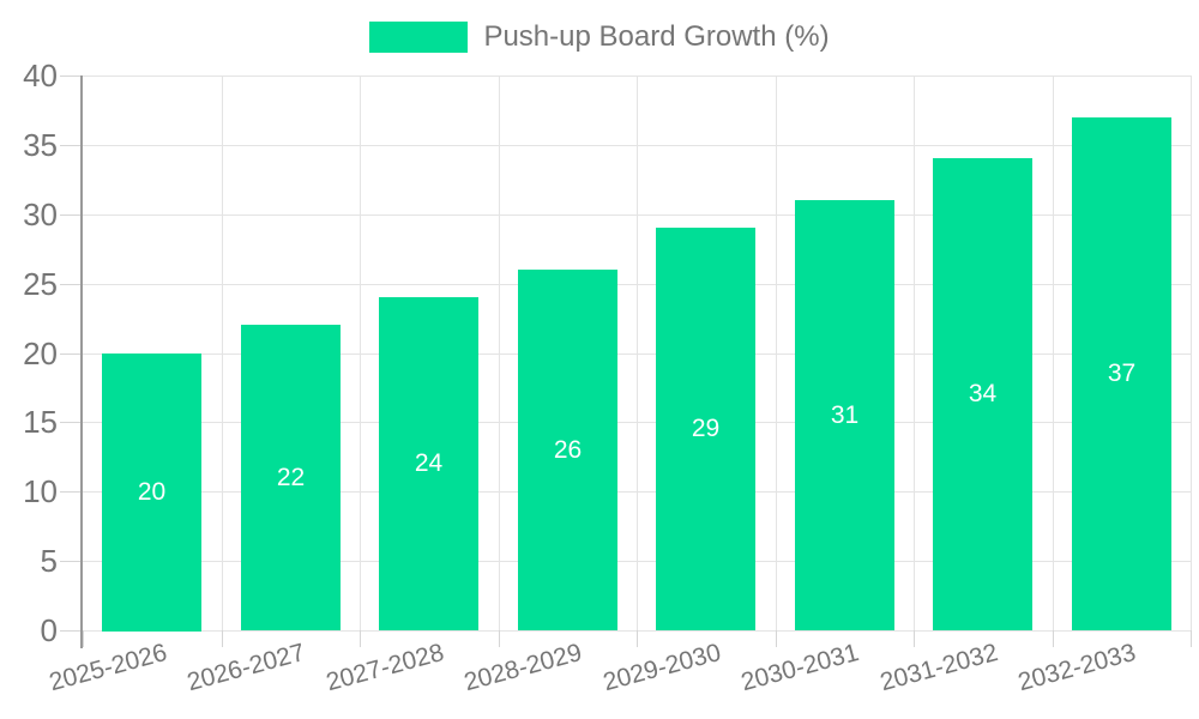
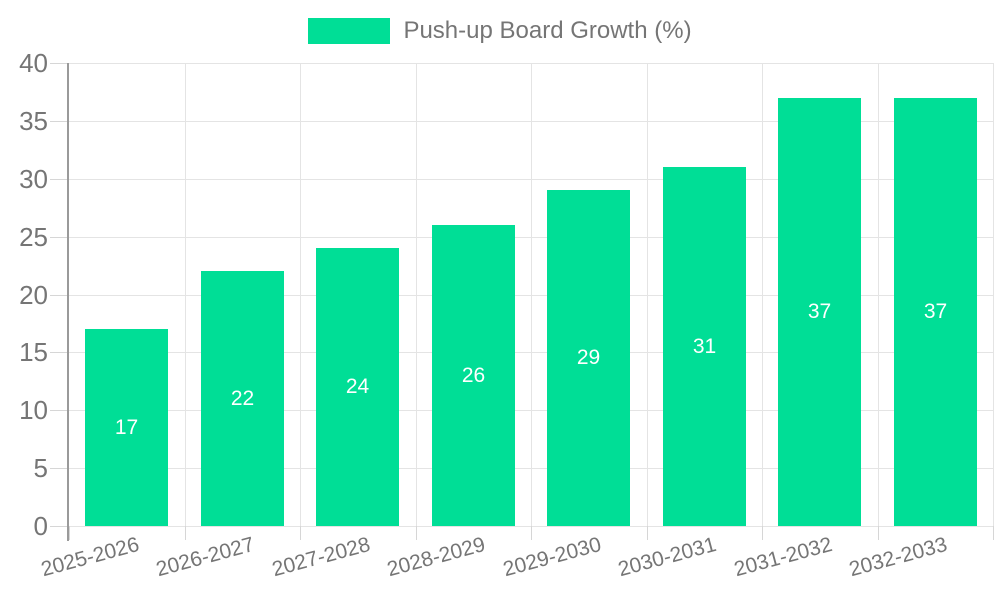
2025-2026: 20 -> 17
2031-2032: 34 -> 37
